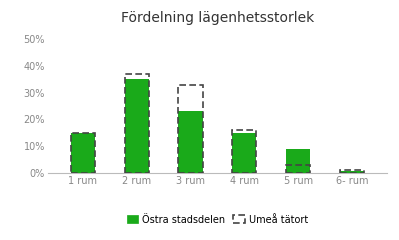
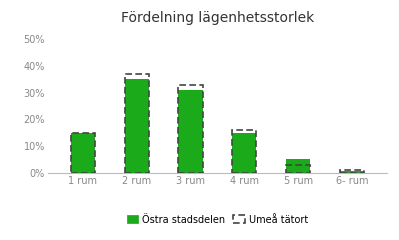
3 rum: 23.0% -> 31.0%
5 rum: 9.0% -> 5.0%
